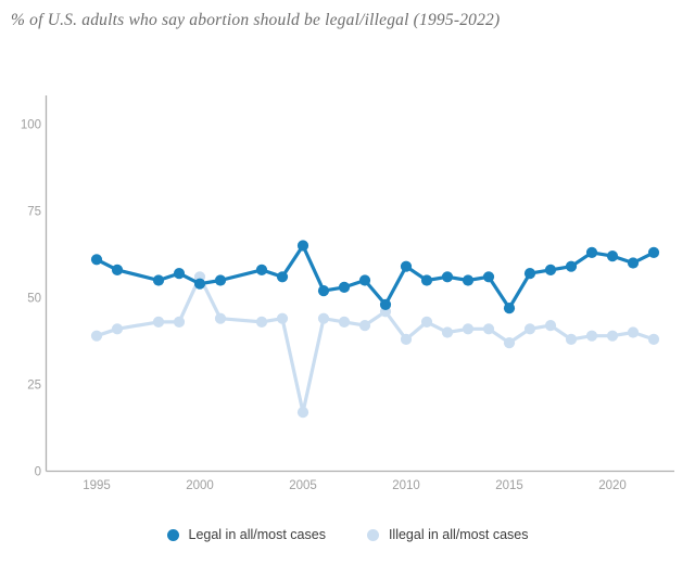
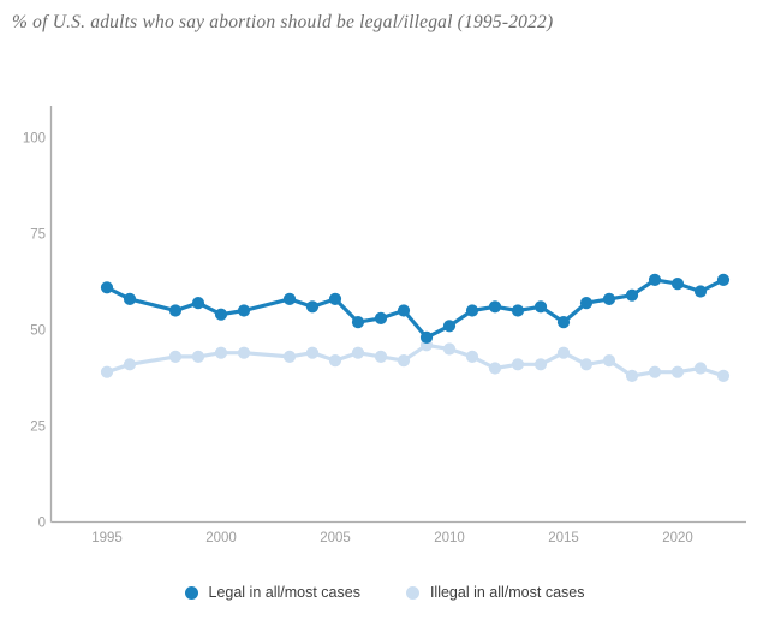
Illegal in all/most cases/2000: 56 -> 44
Legal in all/most cases/2005: 65 -> 58
Illegal in all/most cases/2005: 17 -> 42
Legal in all/most cases/2010: 59 -> 51
Illegal in all/most cases/2010: 38 -> 45
Legal in all/most cases/2015: 47 -> 52
Illegal in all/most cases/2015: 37 -> 44
